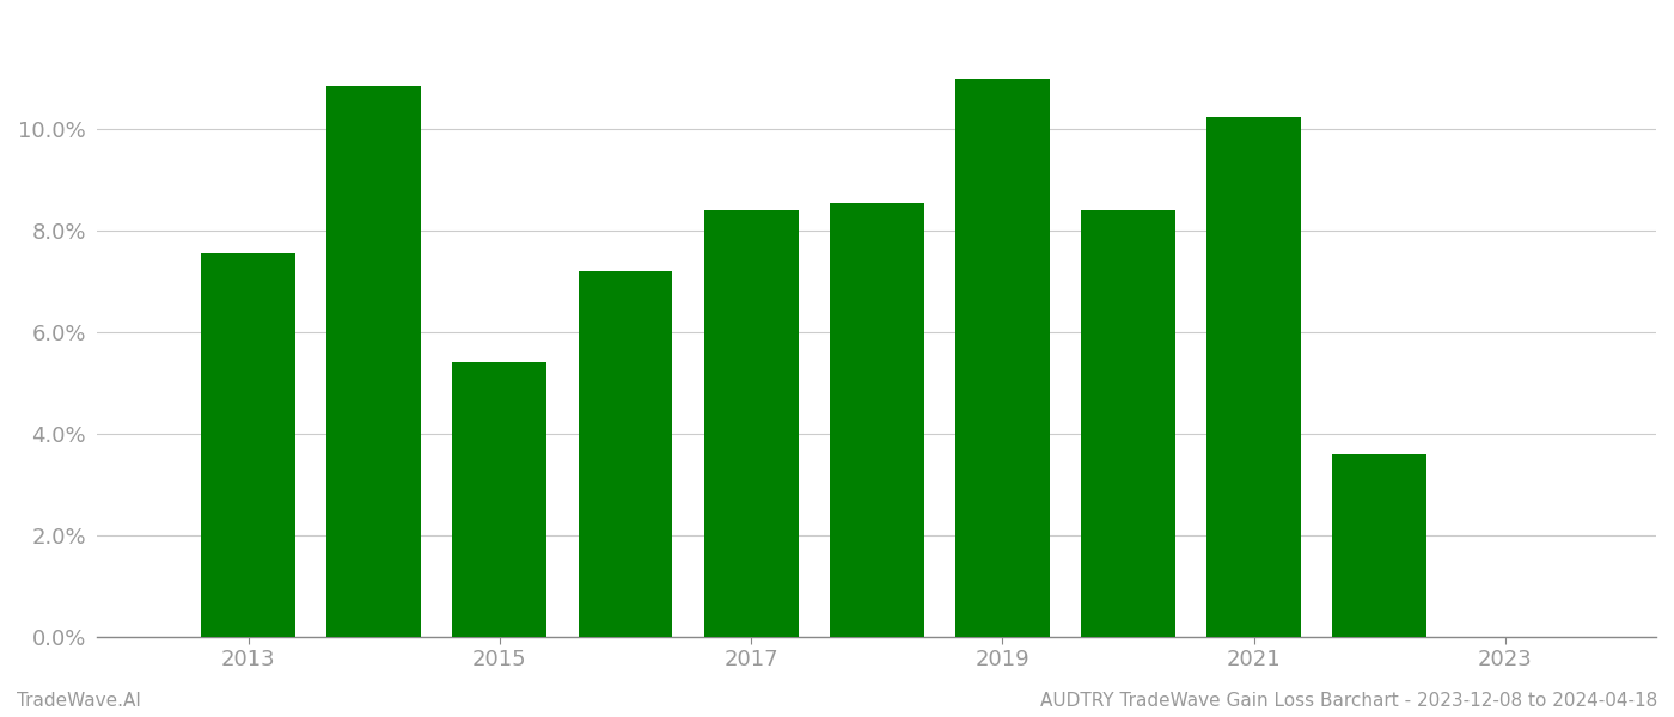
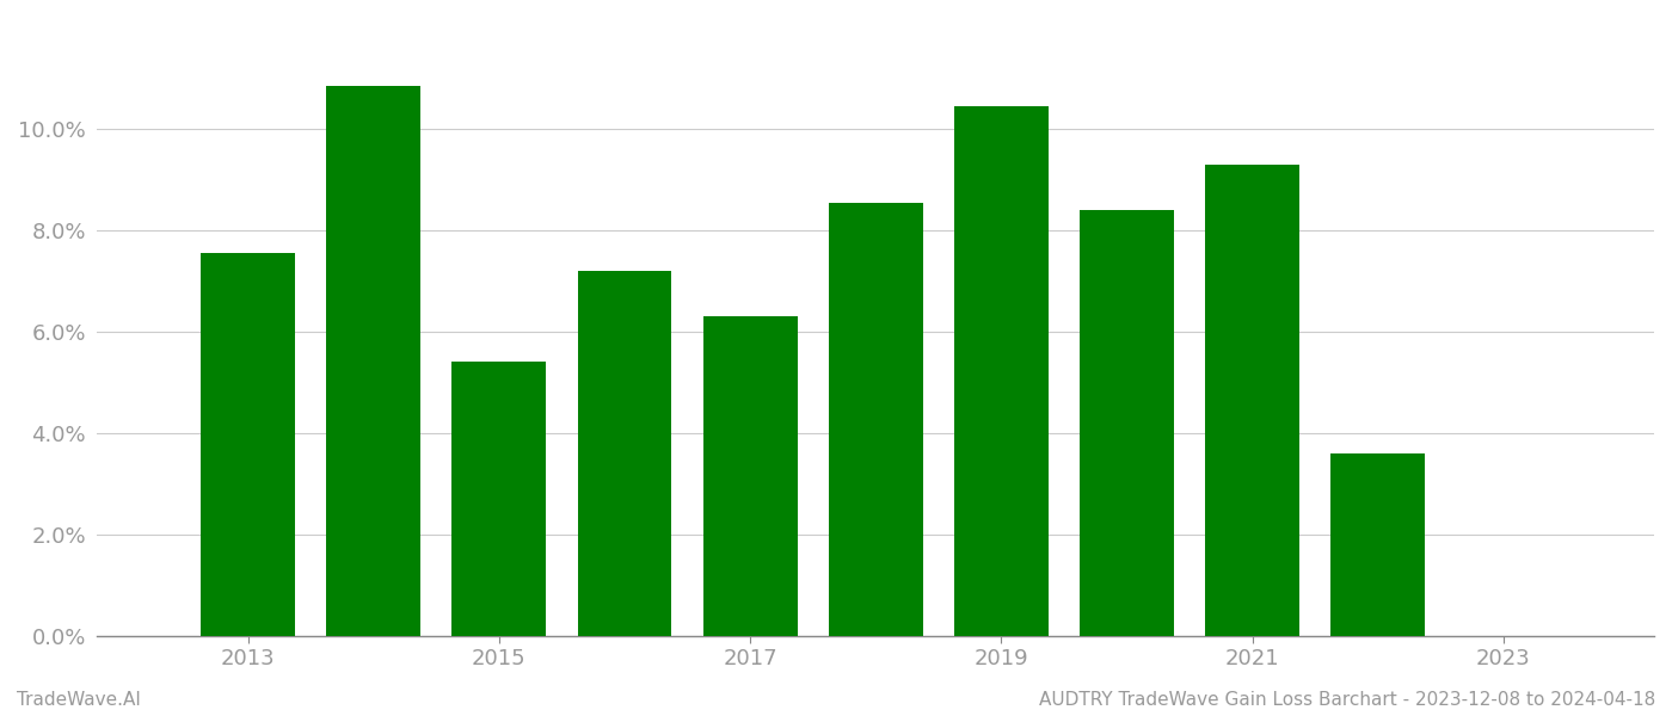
2017: 8.40% -> 6.30%
2019: 11.00% -> 10.45%
2021: 10.25% -> 9.30%
